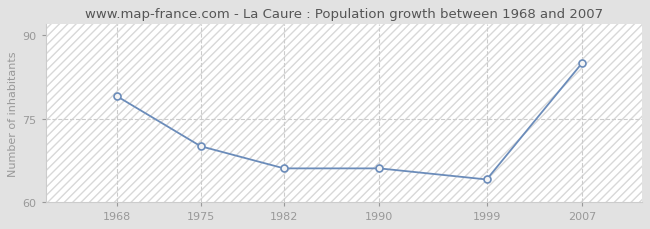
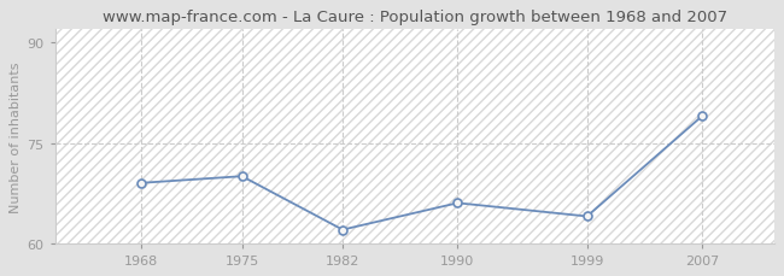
1968: 79 -> 69
1982: 66 -> 62
2007: 85 -> 79
